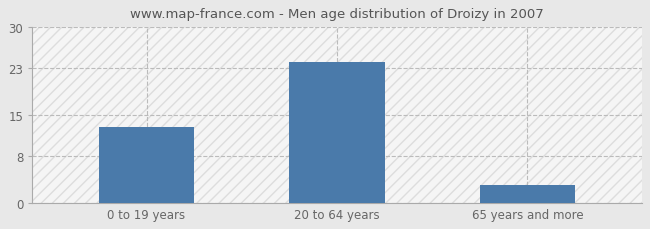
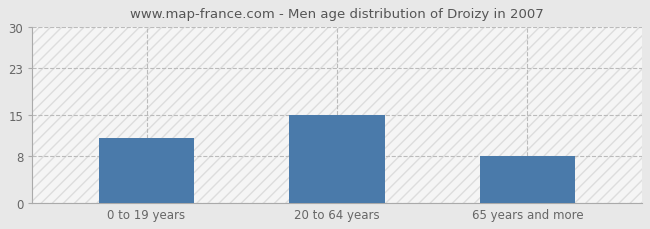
0 to 19 years: 13 -> 11
20 to 64 years: 24 -> 15
65 years and more: 3 -> 8
